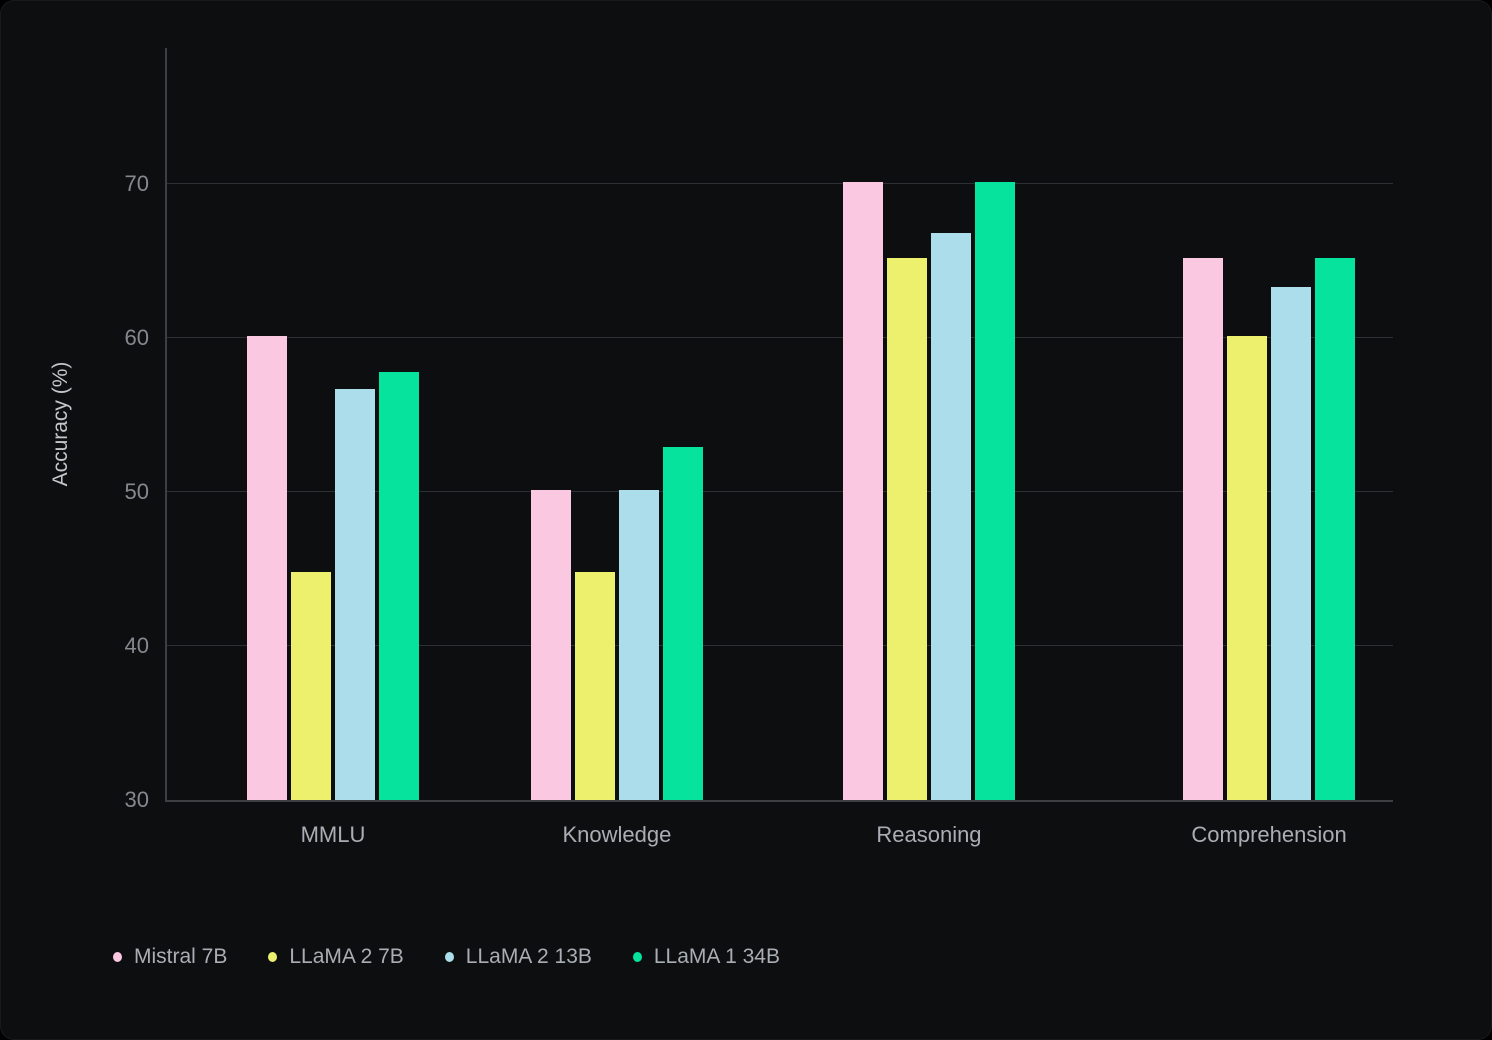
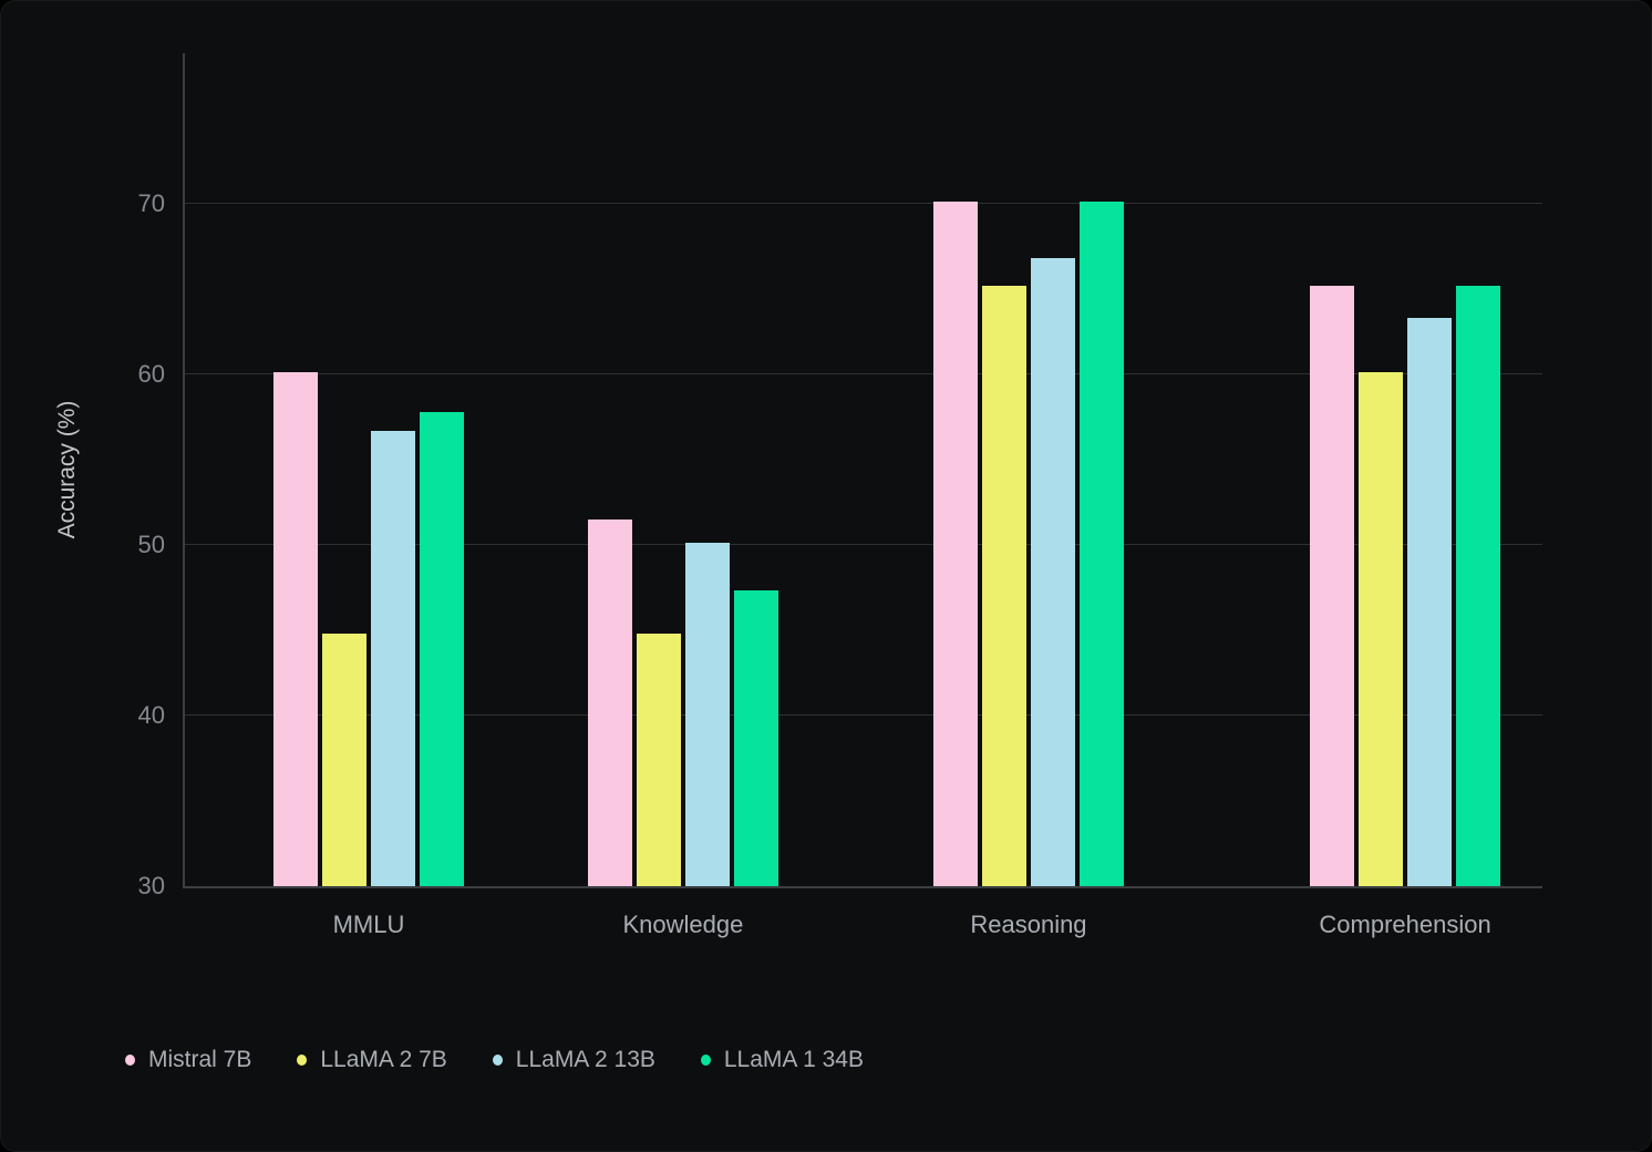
Mistral 7B/Knowledge: 50.1 -> 51.5
LLaMA 1 34B/Knowledge: 52.9 -> 47.3
